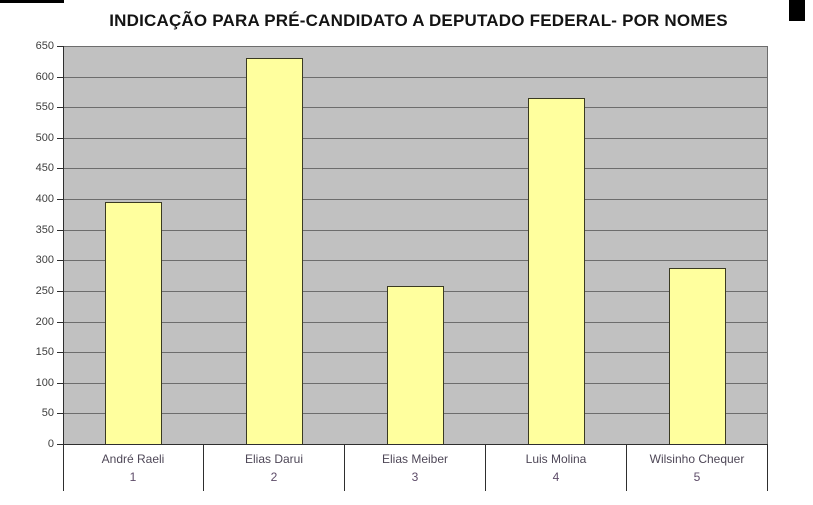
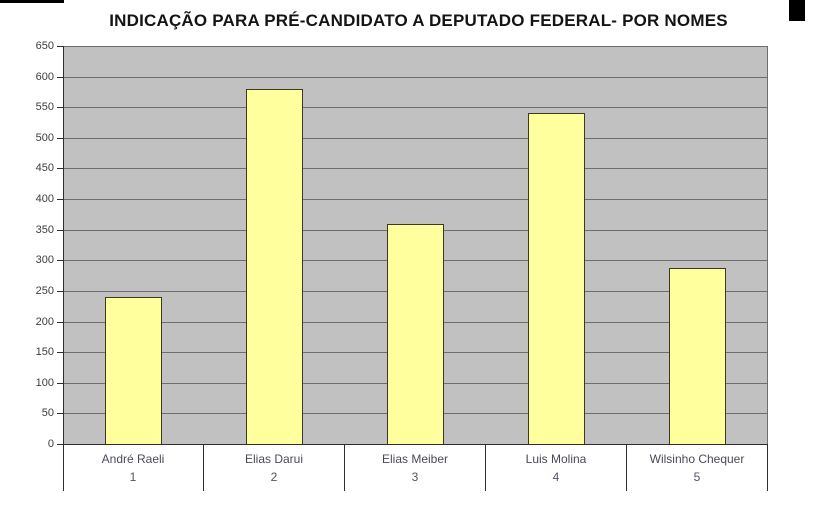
André Raeli: 400 -> 240
Elias Darui: 630 -> 580
Elias Meiber: 260 -> 360
Luis Molina: 560 -> 540
